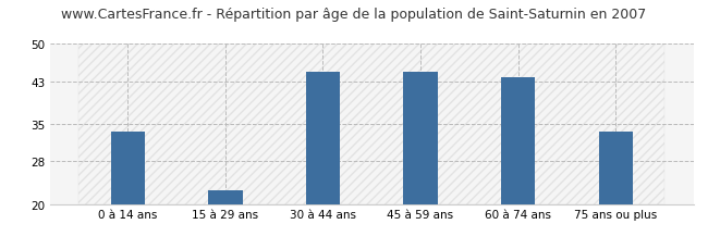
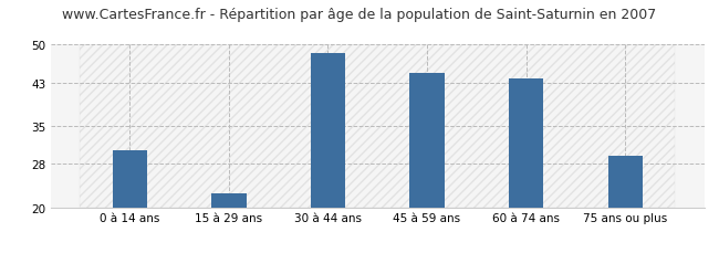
0 à 14 ans: 33.5 -> 30.5
30 à 44 ans: 44.7 -> 48.5
75 ans ou plus: 33.5 -> 29.5
